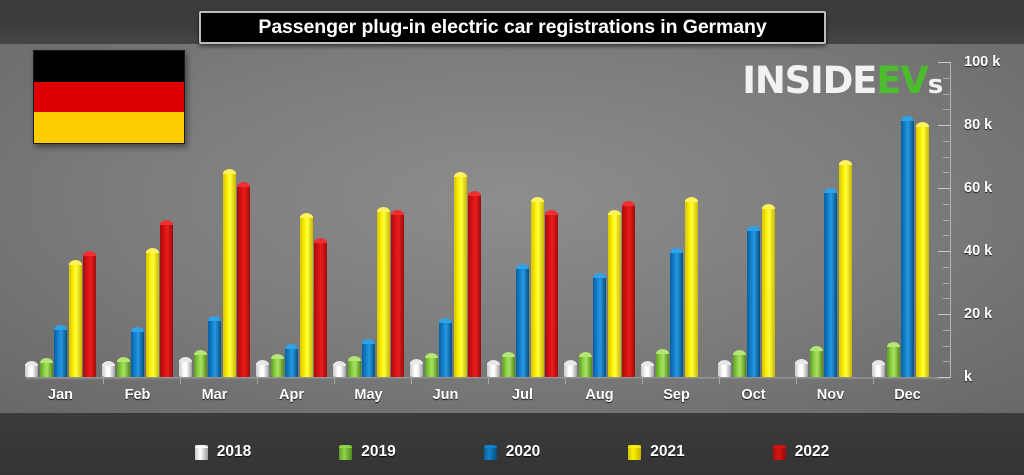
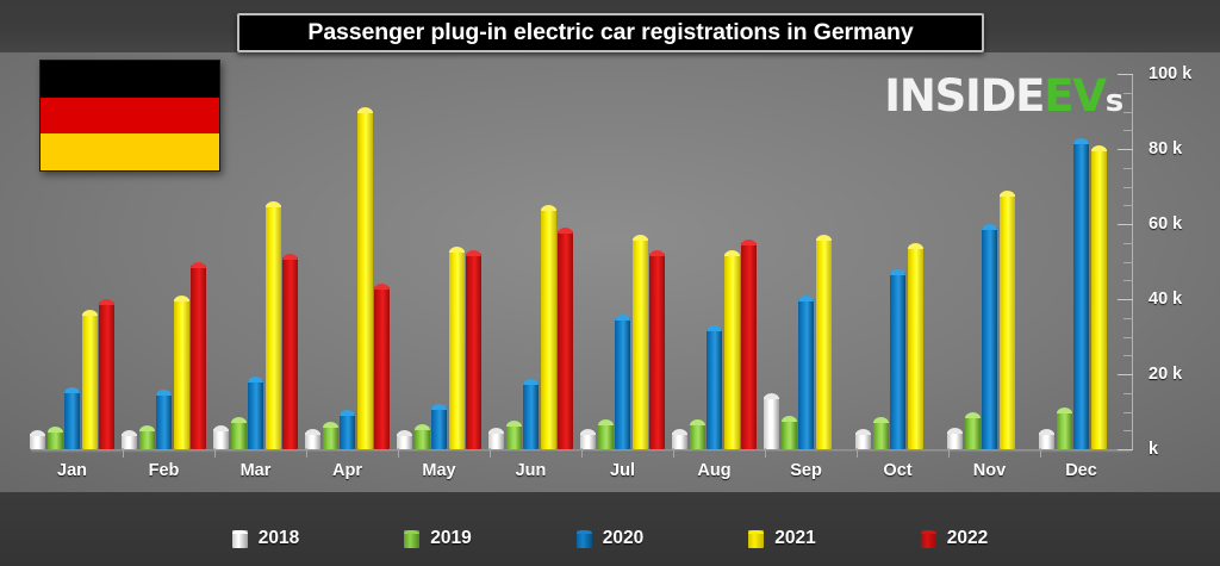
2022/Mar: 62k -> 52k
2021/Apr: 52k -> 91k
2018/Sep: 5k -> 15k
